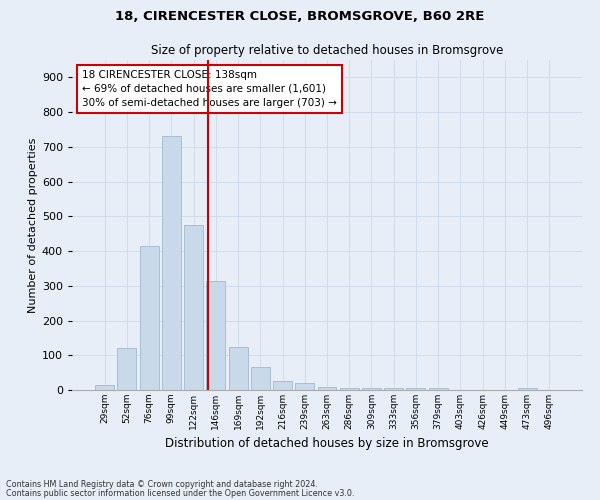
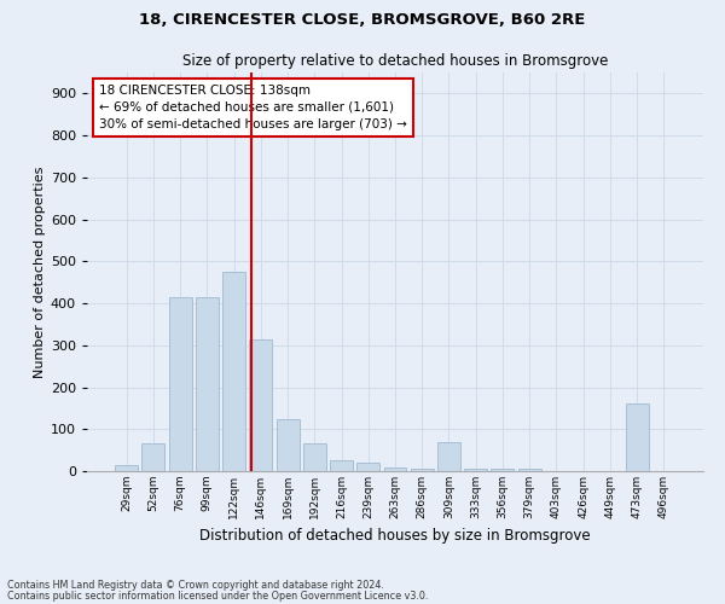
52sqm: 120 -> 65
99sqm: 730 -> 415
309sqm: 5 -> 70
473sqm: 5 -> 160
